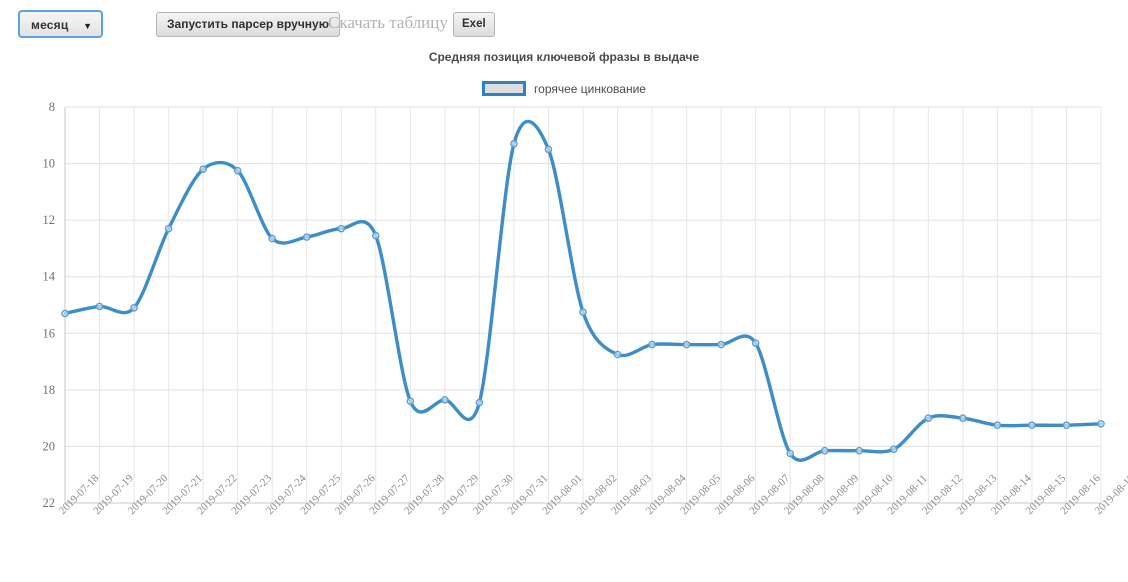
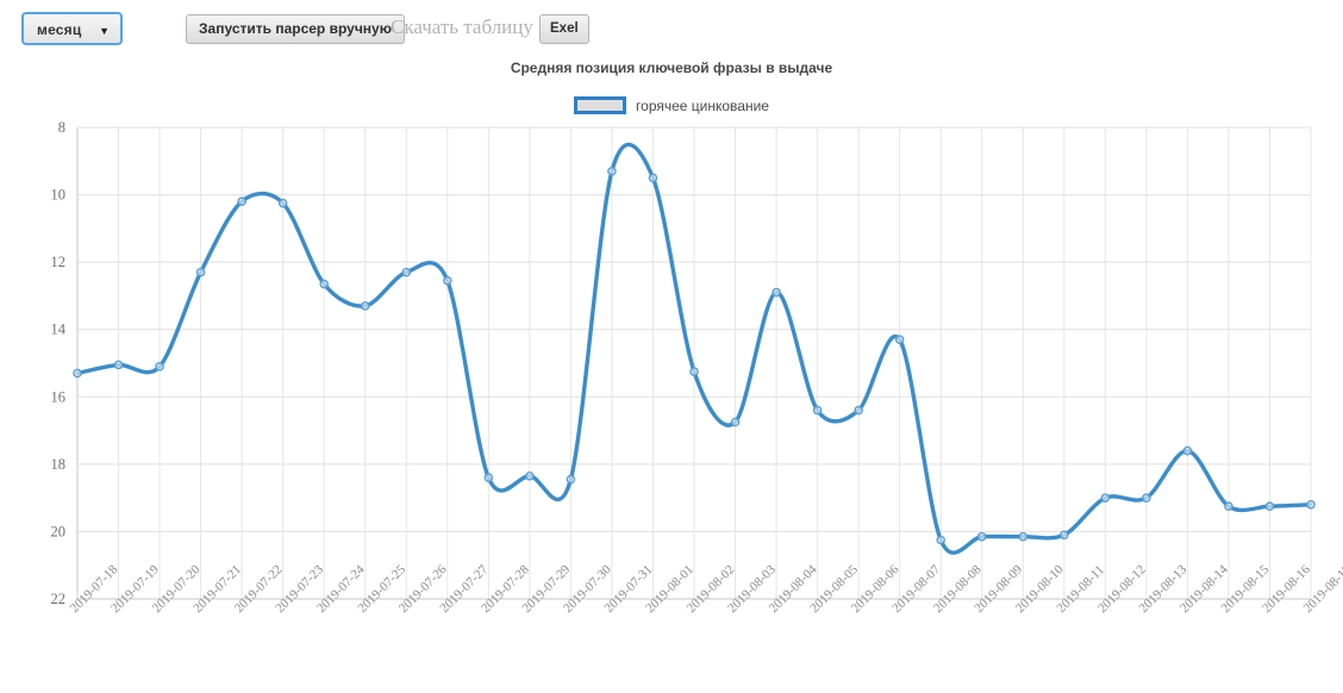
2019-07-25: 12.6 -> 13.3
2019-08-04: 16.4 -> 12.9
2019-08-07: 16.4 -> 14.3
2019-08-14: 19.2 -> 17.6
